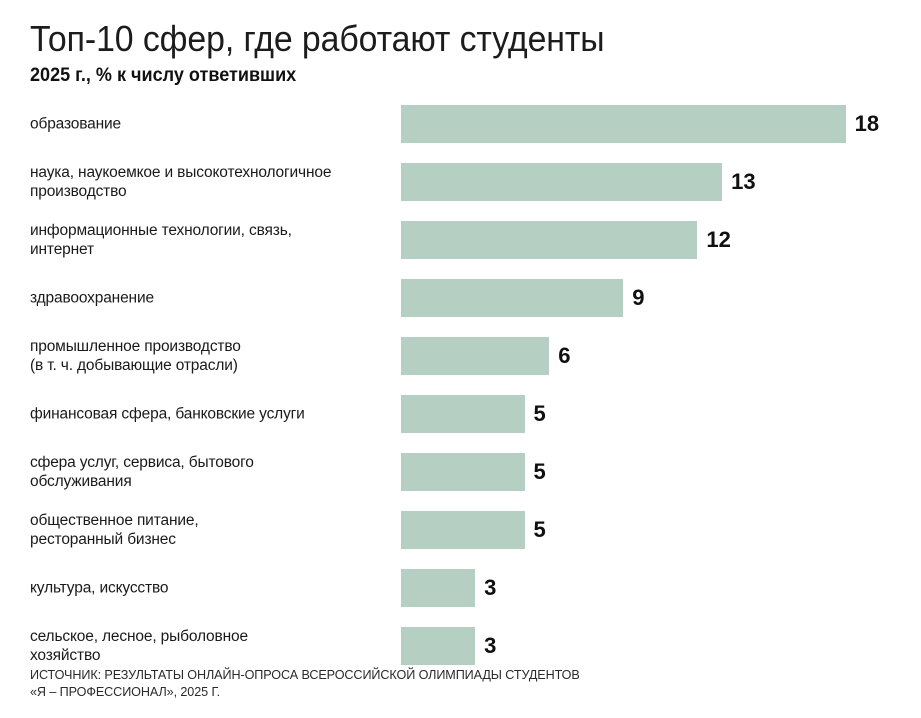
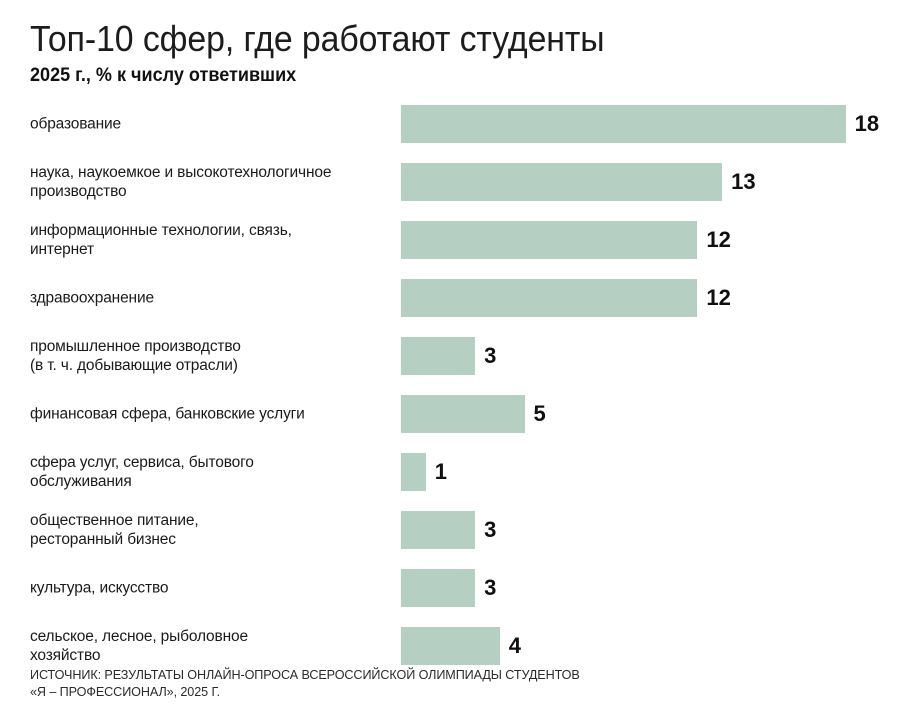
здравоохранение: 9 -> 12
промышленное производство (в т. ч. добывающие отрасли): 6 -> 3
сфера услуг, сервиса, бытового обслуживания: 5 -> 1
общественное питание, ресторанный бизнес: 5 -> 3
сельское, лесное, рыболовное хозяйство: 3 -> 4
